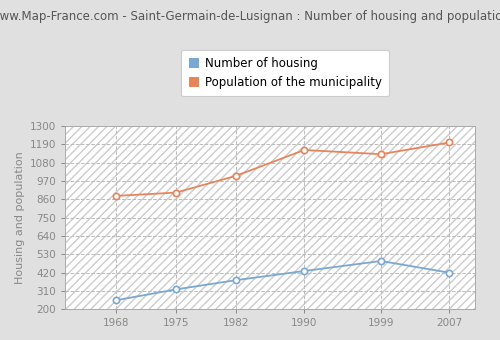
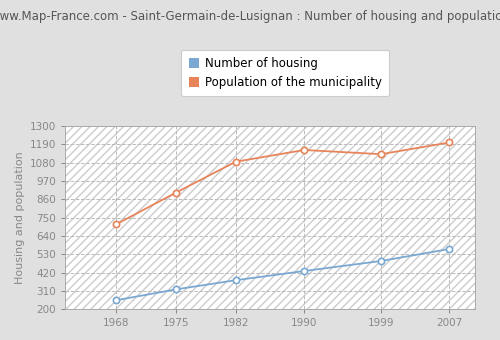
Population of the municipality/1968: 880 -> 710
Population of the municipality/1982: 1000 -> 1080
Number of housing/2007: 420 -> 560
